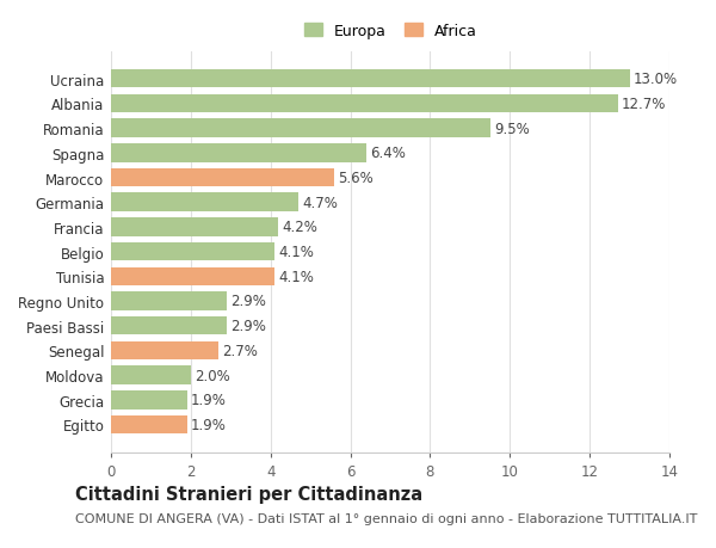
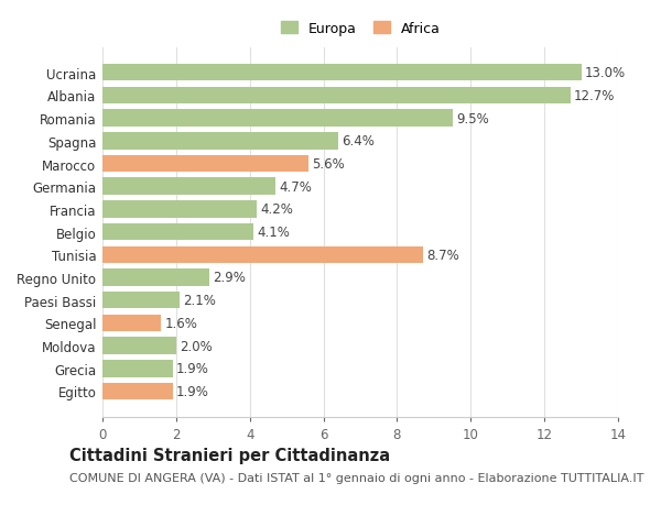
Tunisia: 4.1% -> 8.7%
Paesi Bassi: 2.9% -> 2.1%
Senegal: 2.7% -> 1.6%
